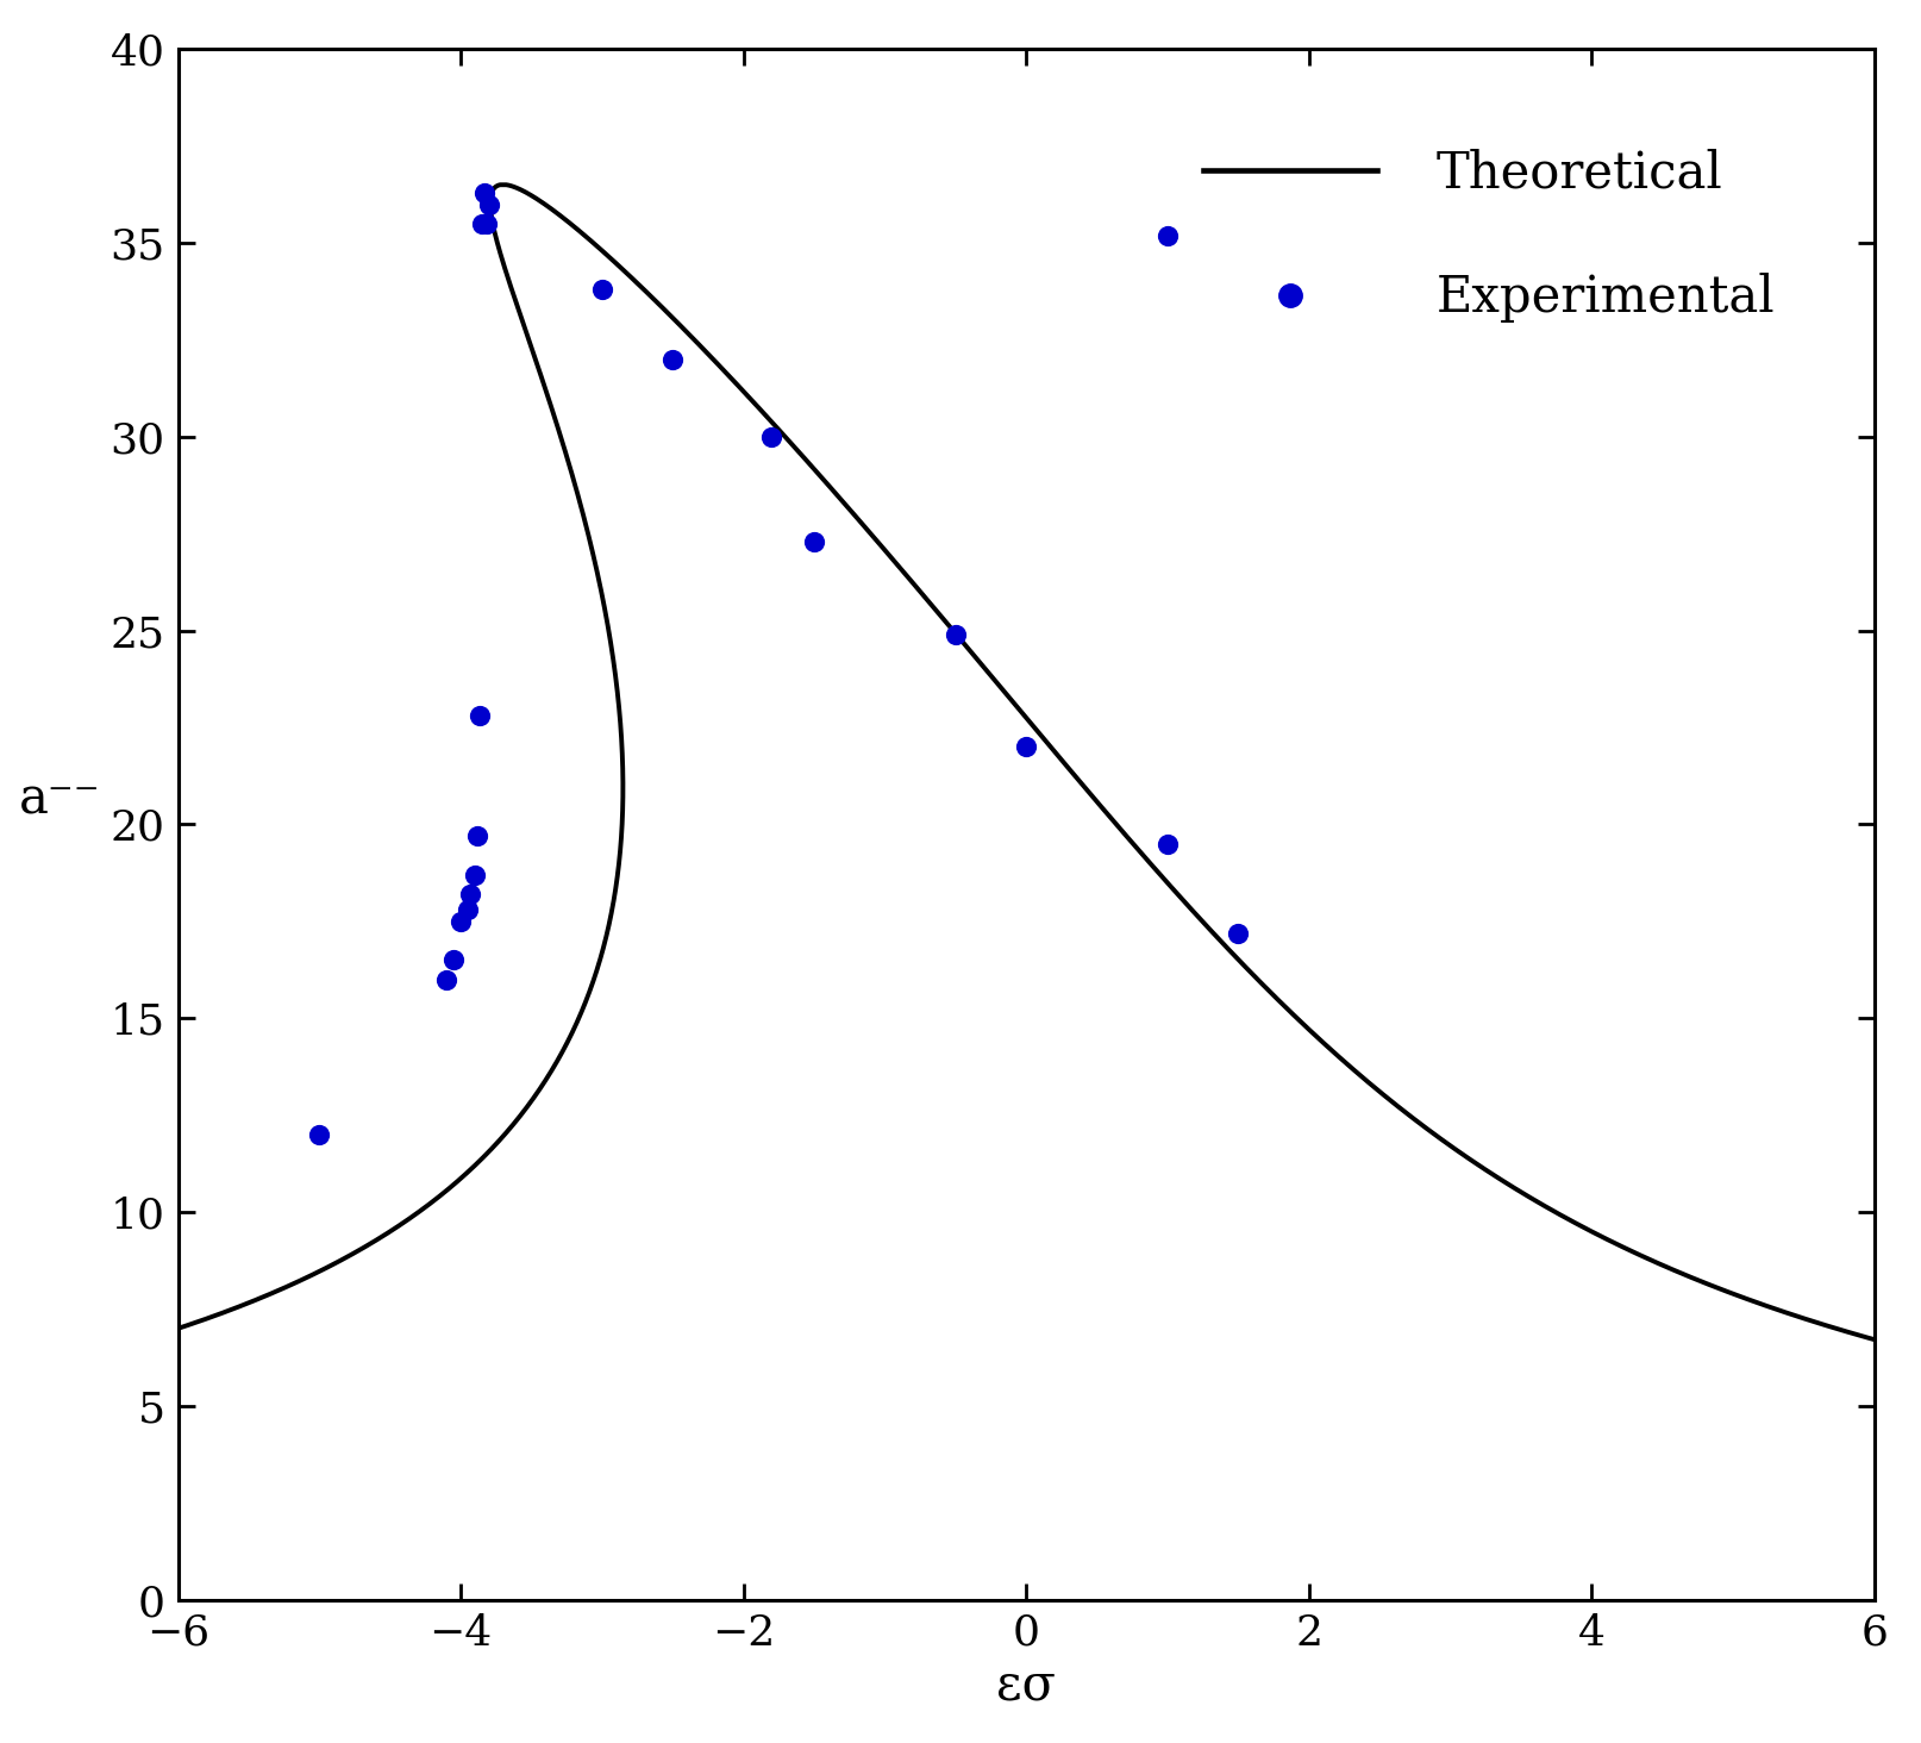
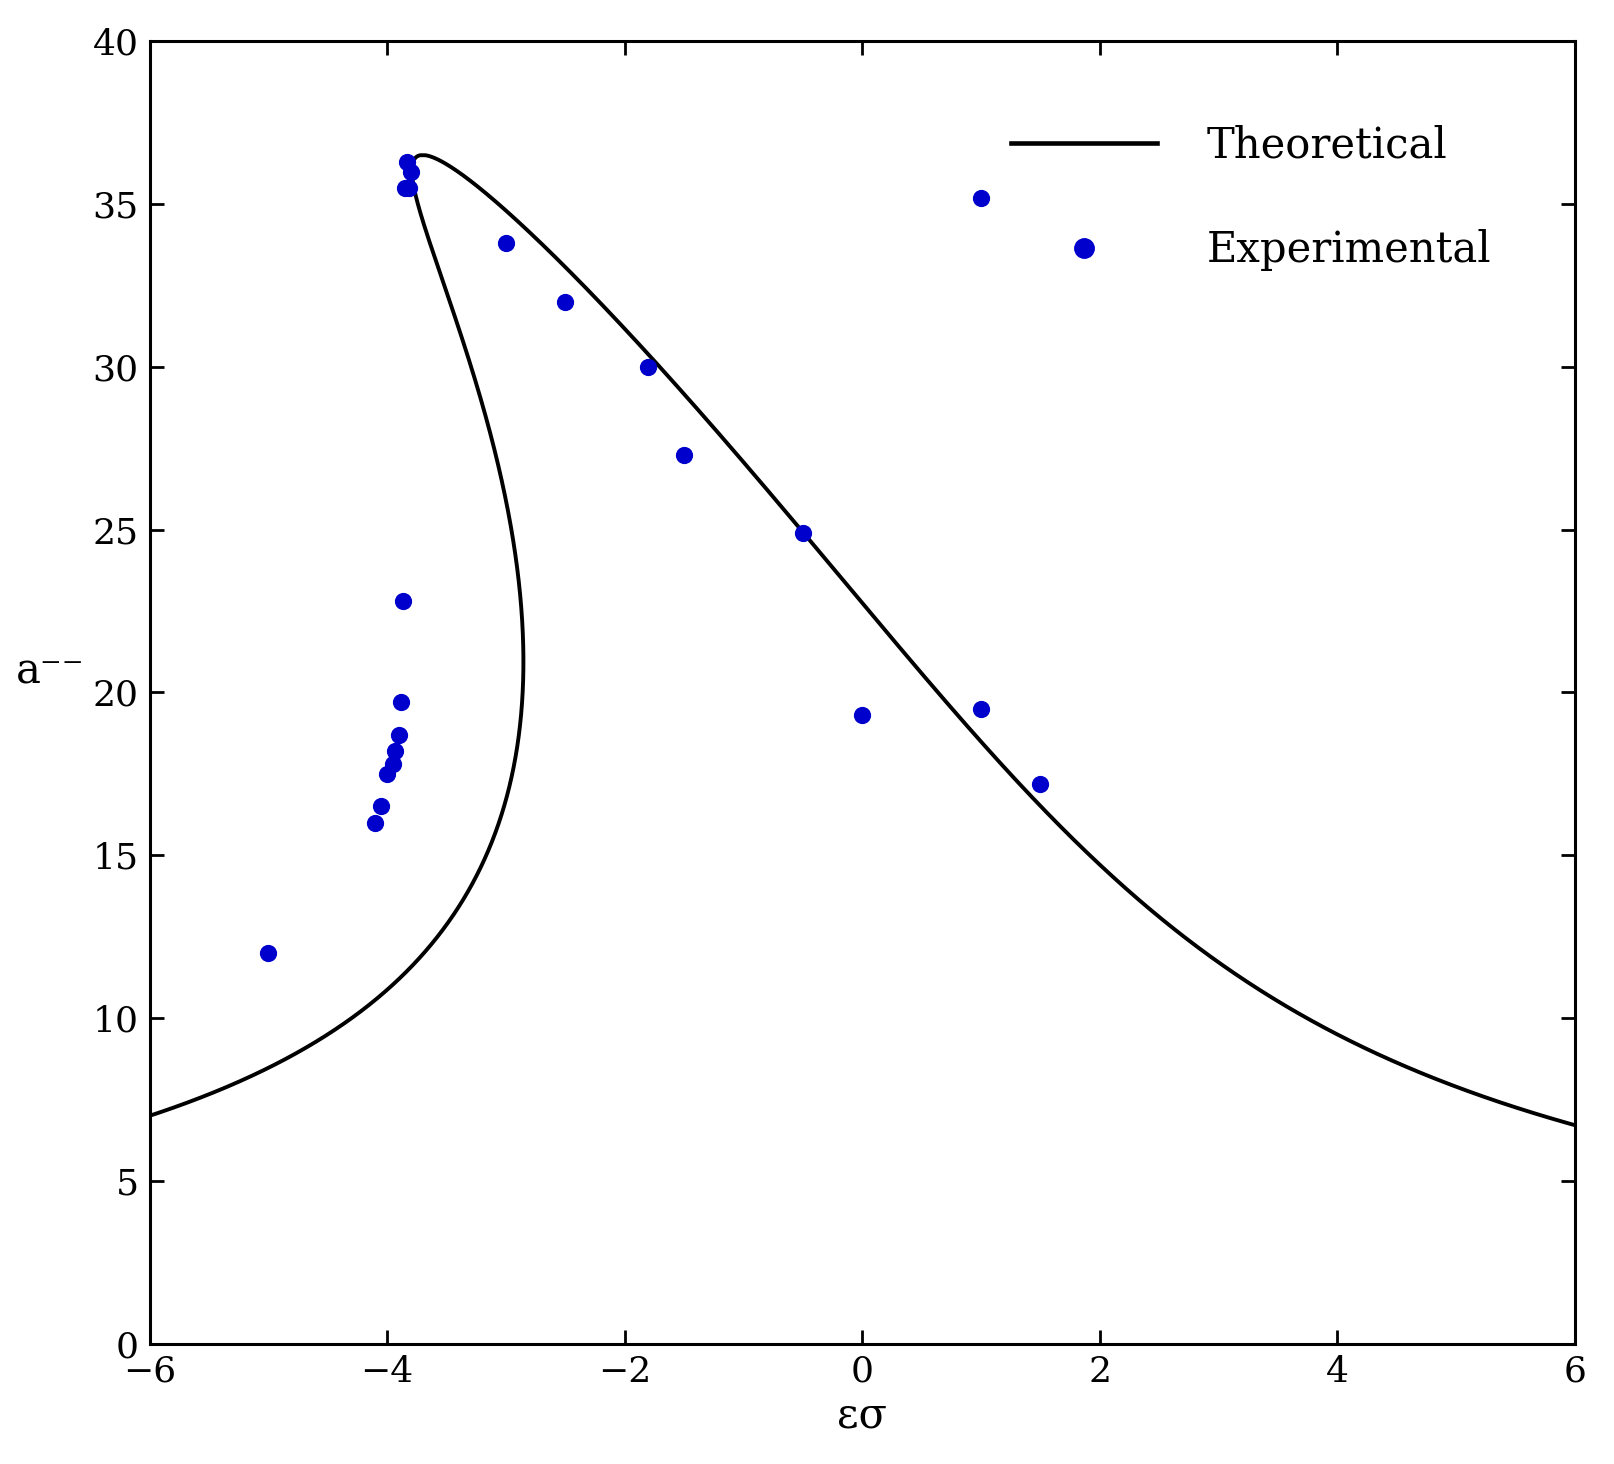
Experimental/0: 22.0 -> 19.3
